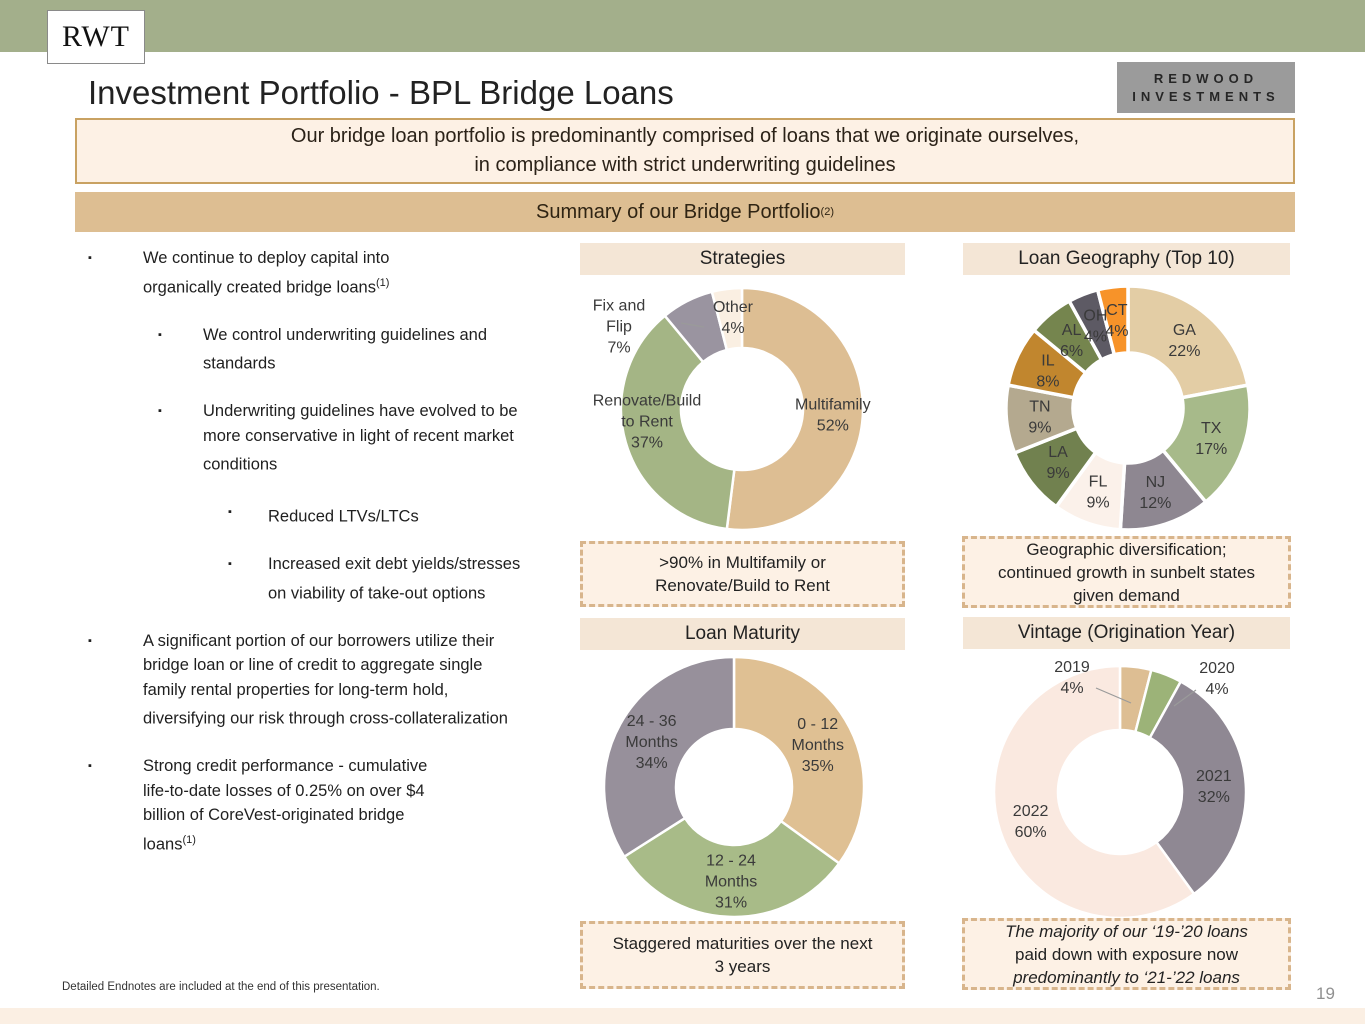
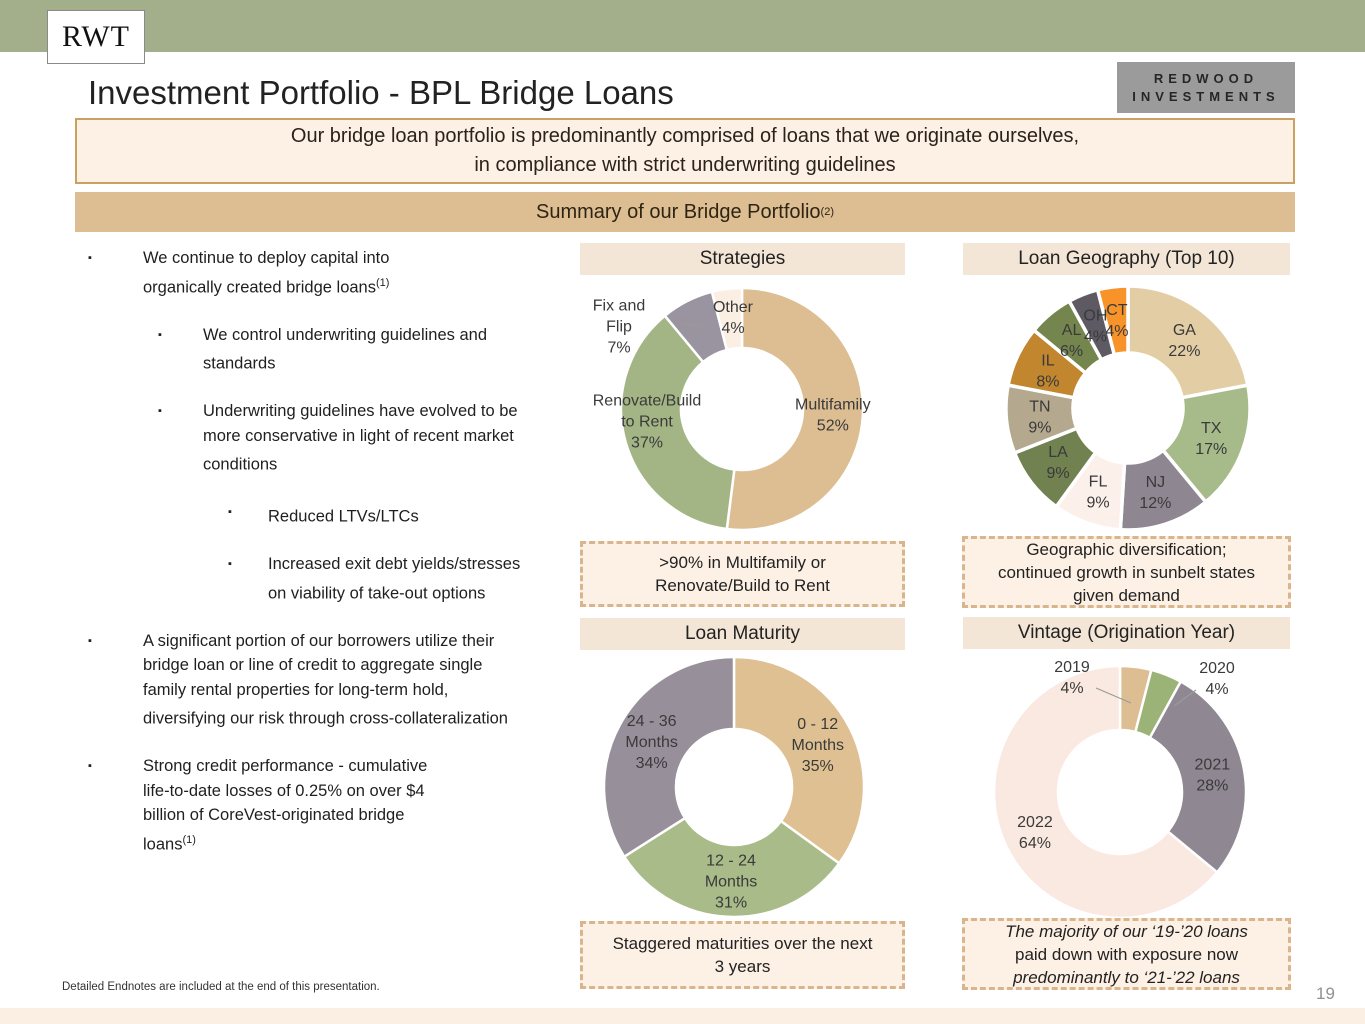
Vintage (Origination Year)/2021: 32% -> 28%
Vintage (Origination Year)/2022: 60% -> 64%
